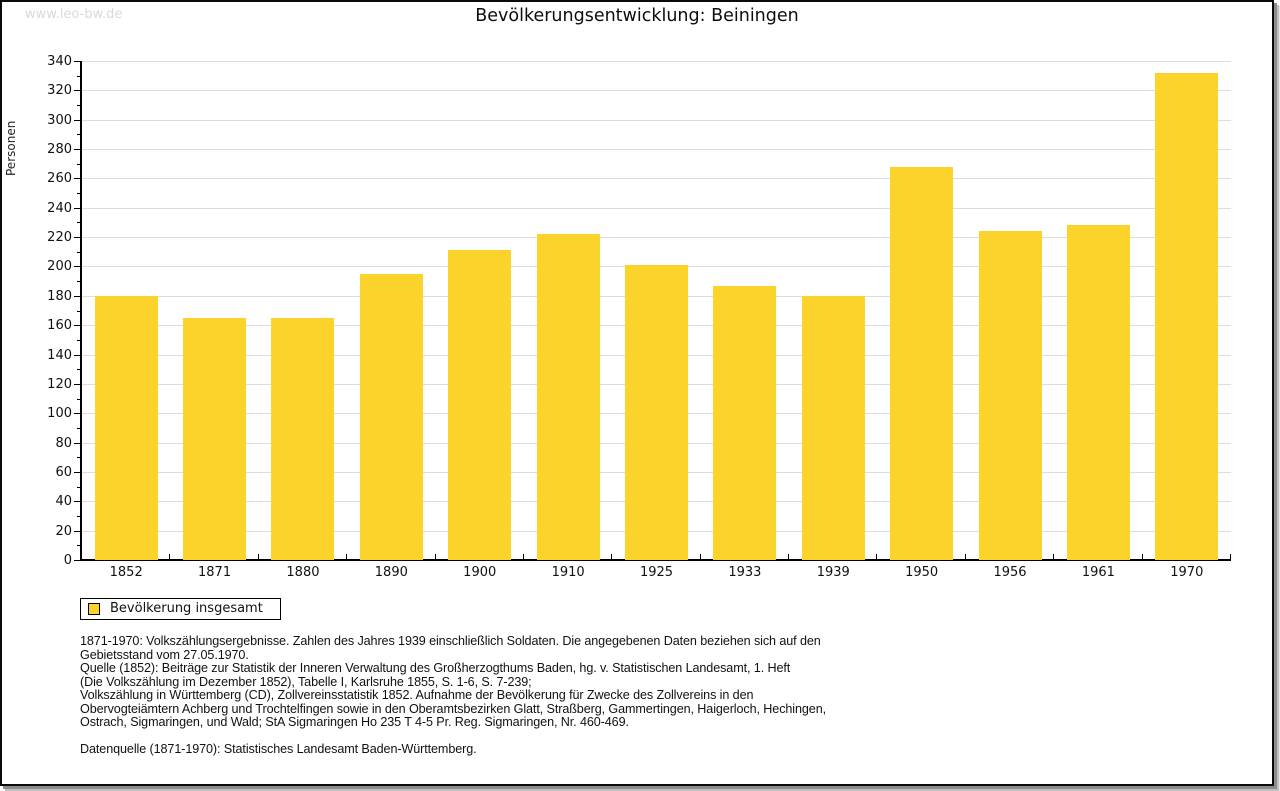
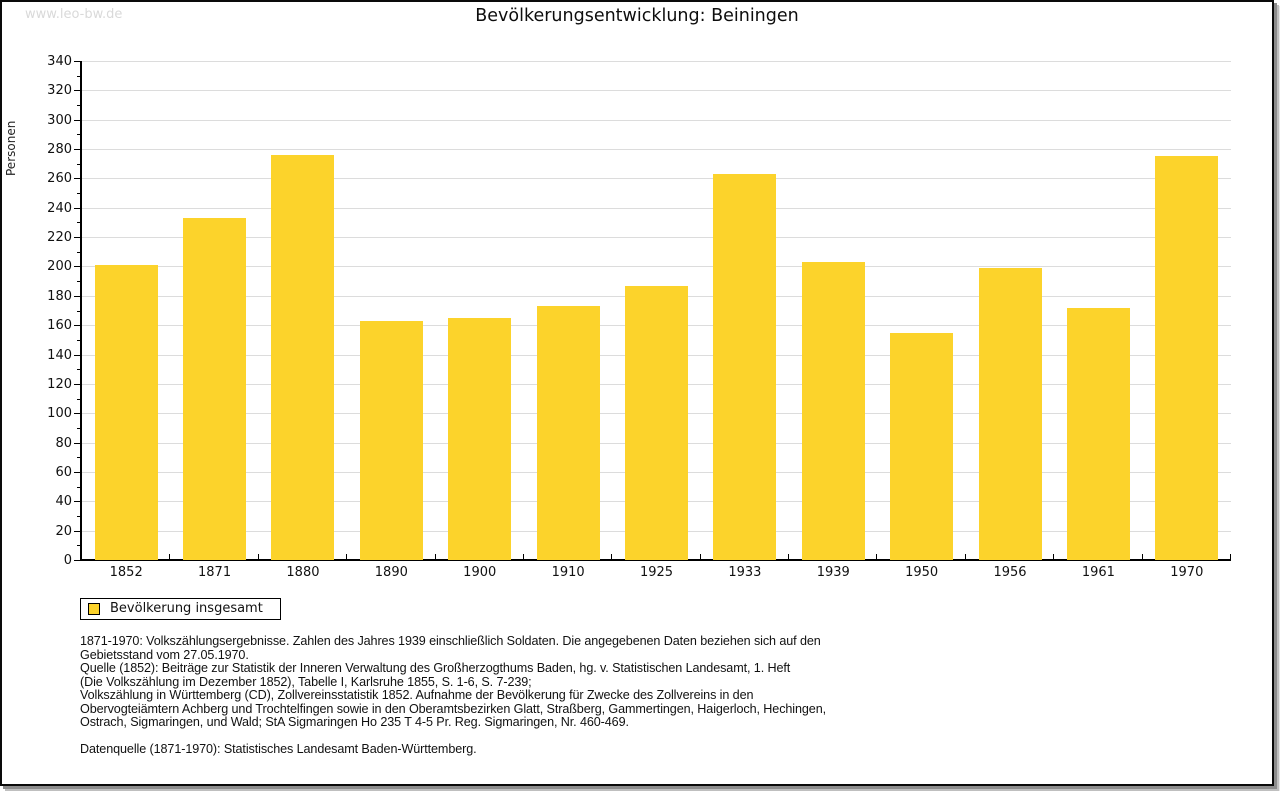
1852: 180 -> 201
1871: 165 -> 233
1880: 165 -> 276
1890: 195 -> 163
1900: 211 -> 165
1910: 222 -> 173
1925: 201 -> 187
1933: 187 -> 263
1939: 180 -> 203
1950: 268 -> 155
1956: 224 -> 199
1961: 228 -> 172
1970: 332 -> 275
